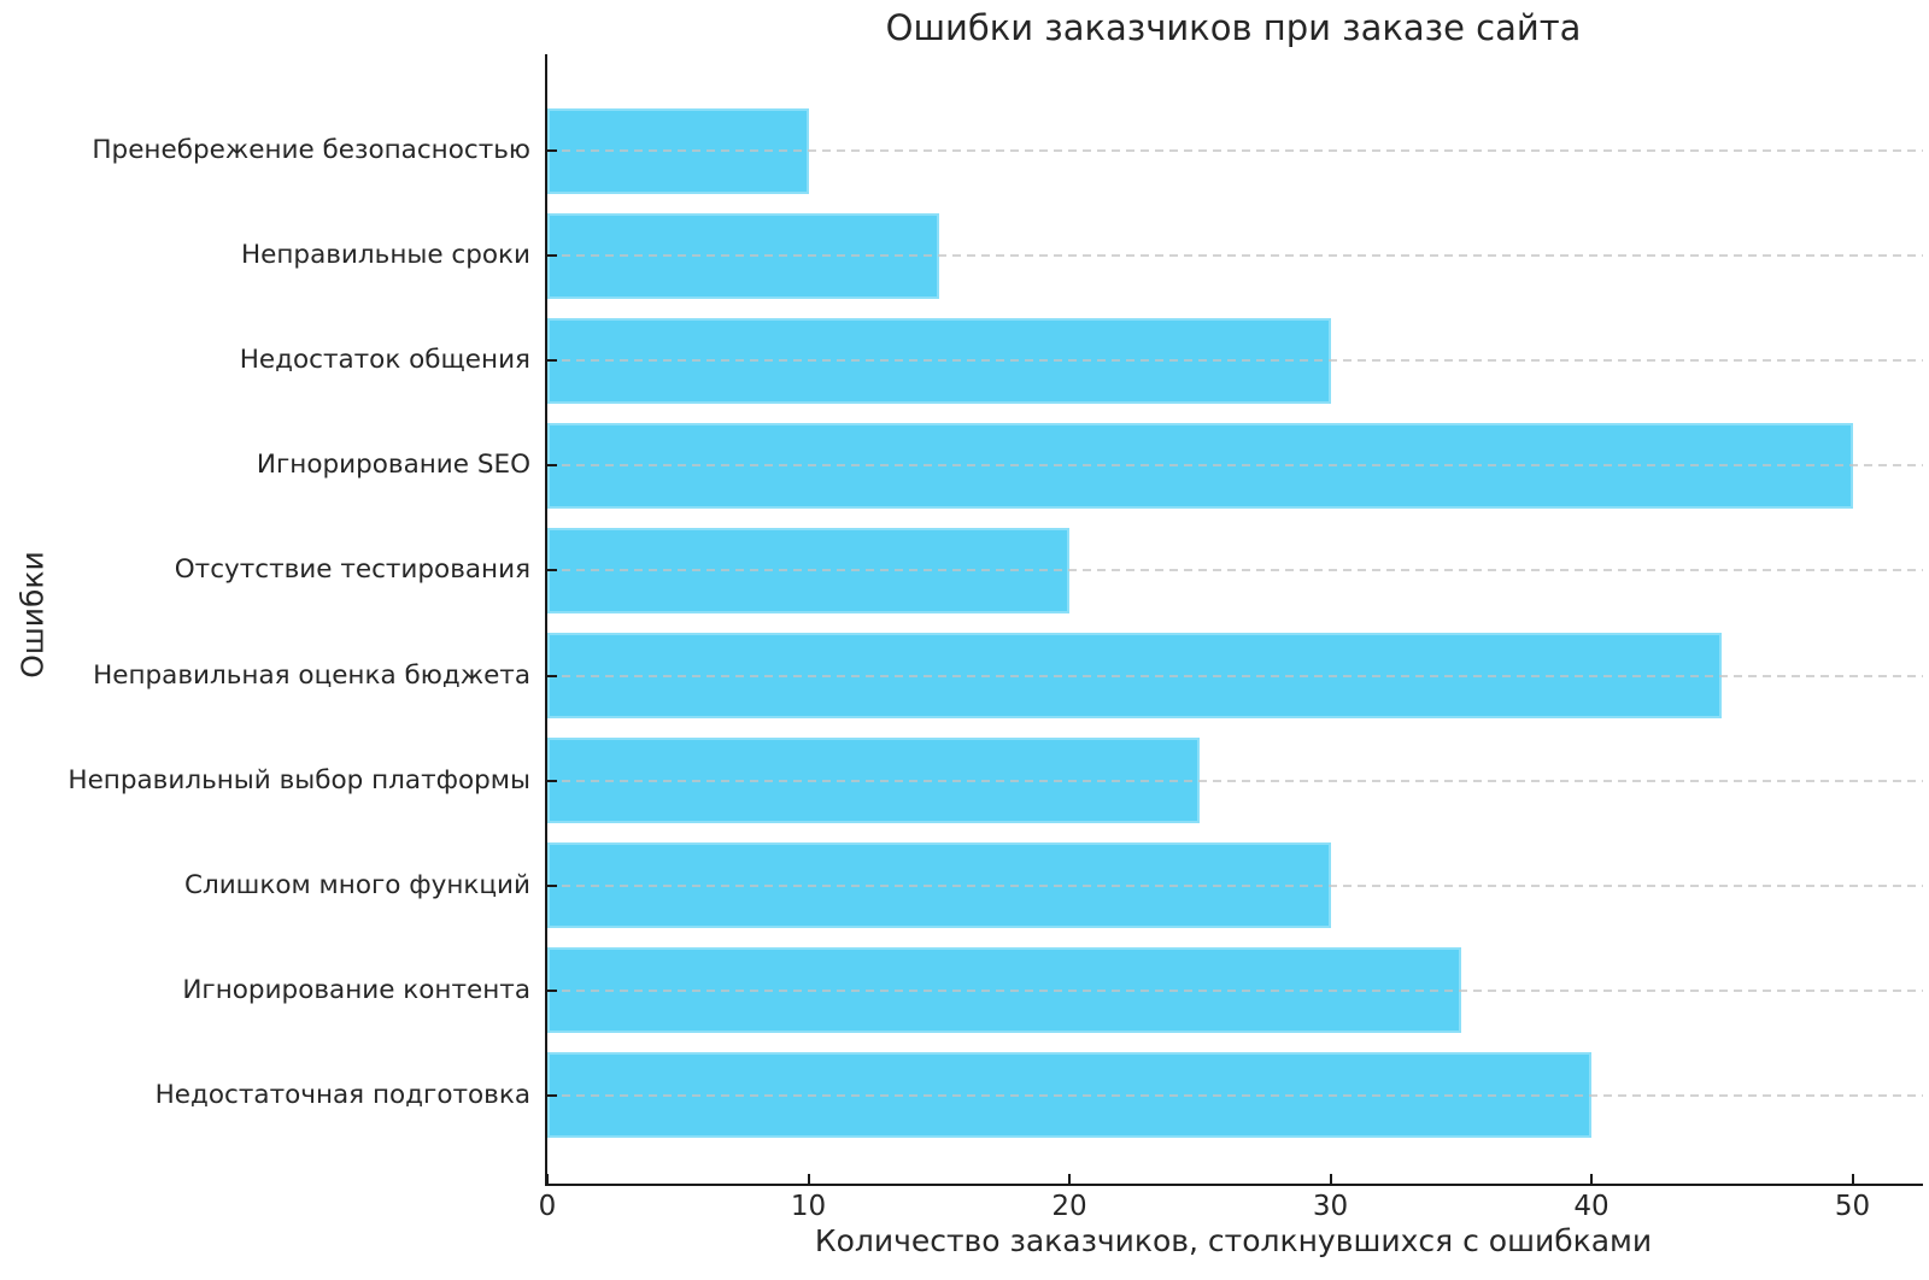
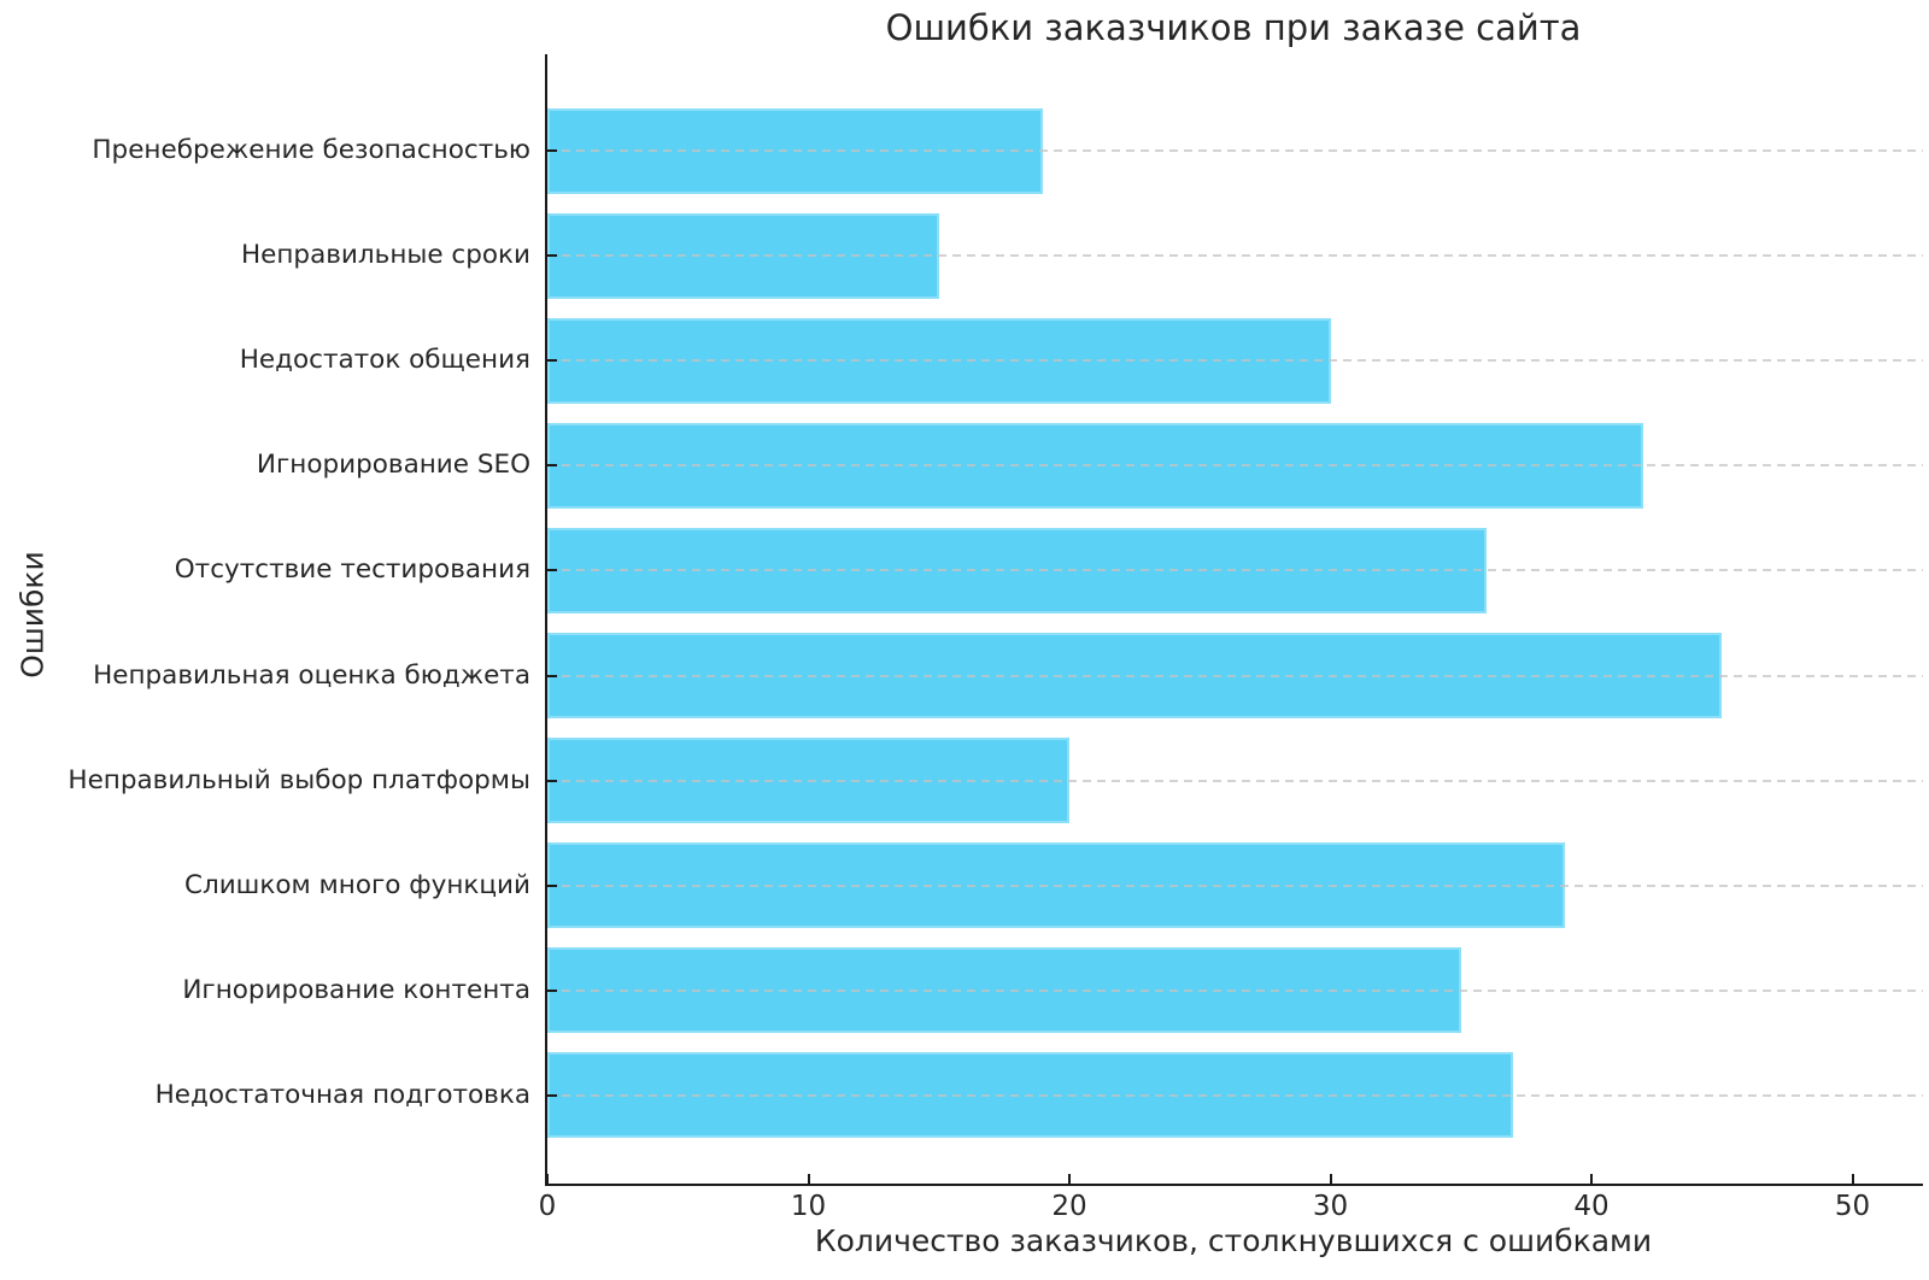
Пренебрежение безопасностью: 10 -> 19
Игнорирование SEO: 50 -> 42
Отсутствие тестирования: 20 -> 36
Неправильный выбор платформы: 25 -> 20
Слишком много функций: 30 -> 39
Недостаточная подготовка: 40 -> 37
